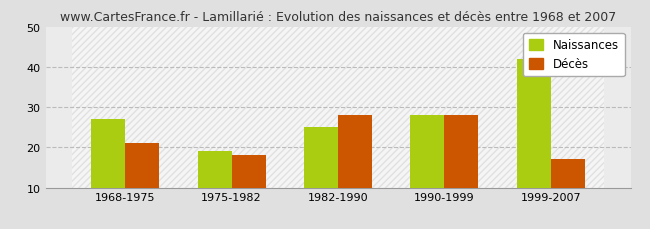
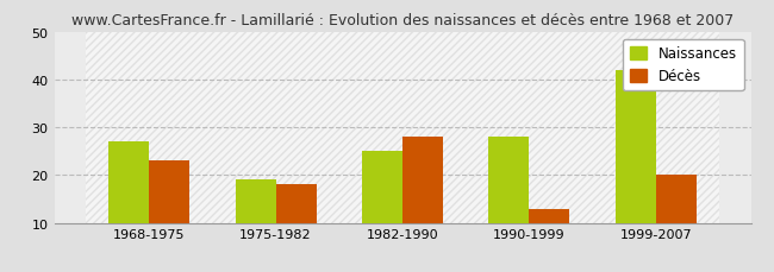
Décès/1968-1975: 21 -> 23
Décès/1990-1999: 28 -> 13
Décès/1999-2007: 17 -> 20
